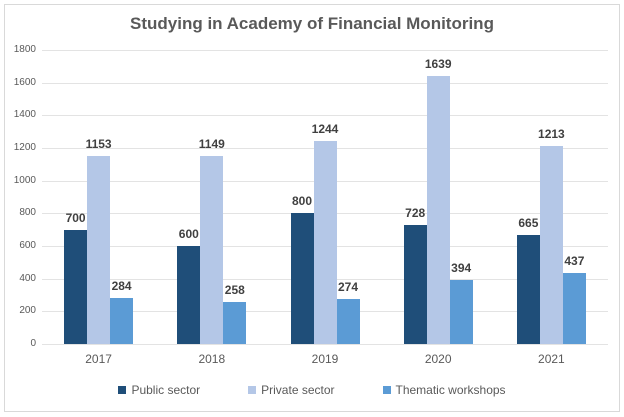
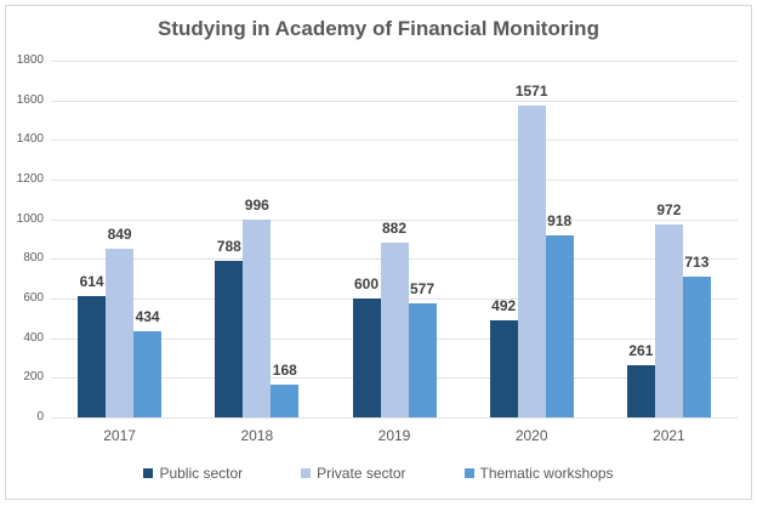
Public sector/2017: 700 -> 614
Private sector/2017: 1153 -> 849
Thematic workshops/2017: 284 -> 434
Public sector/2018: 600 -> 788
Private sector/2018: 1149 -> 996
Thematic workshops/2018: 258 -> 168
Public sector/2019: 800 -> 600
Private sector/2019: 1244 -> 882
Thematic workshops/2019: 274 -> 577
Public sector/2020: 728 -> 492
Private sector/2020: 1639 -> 1571
Thematic workshops/2020: 394 -> 918
Public sector/2021: 665 -> 261
Private sector/2021: 1213 -> 972
Thematic workshops/2021: 437 -> 713
